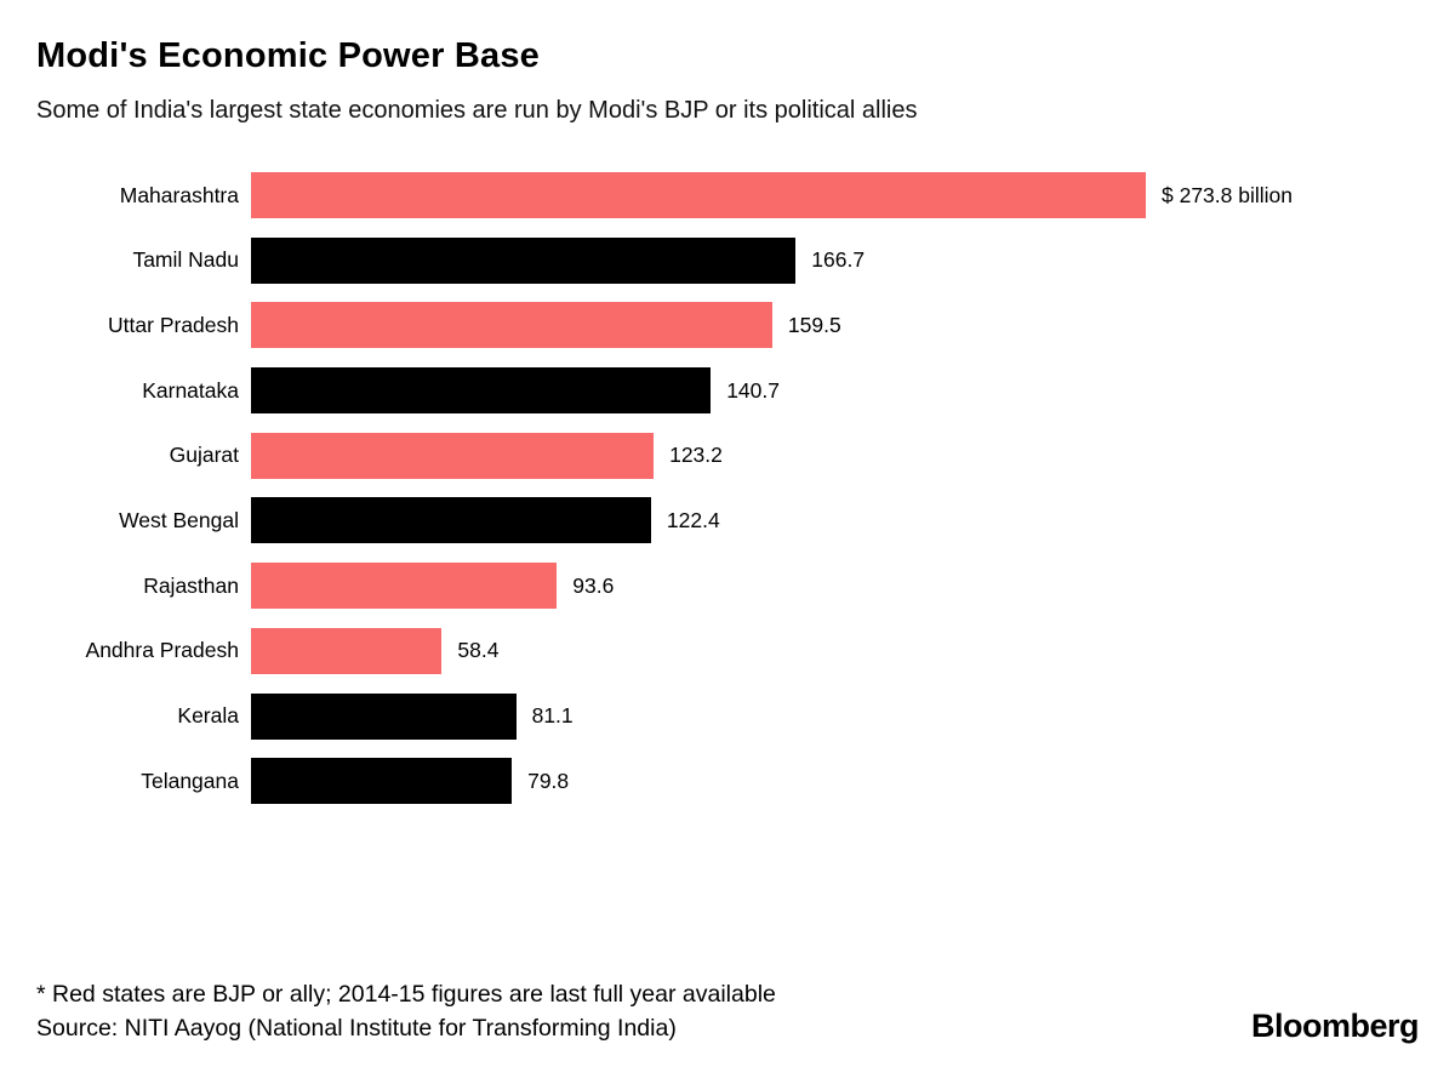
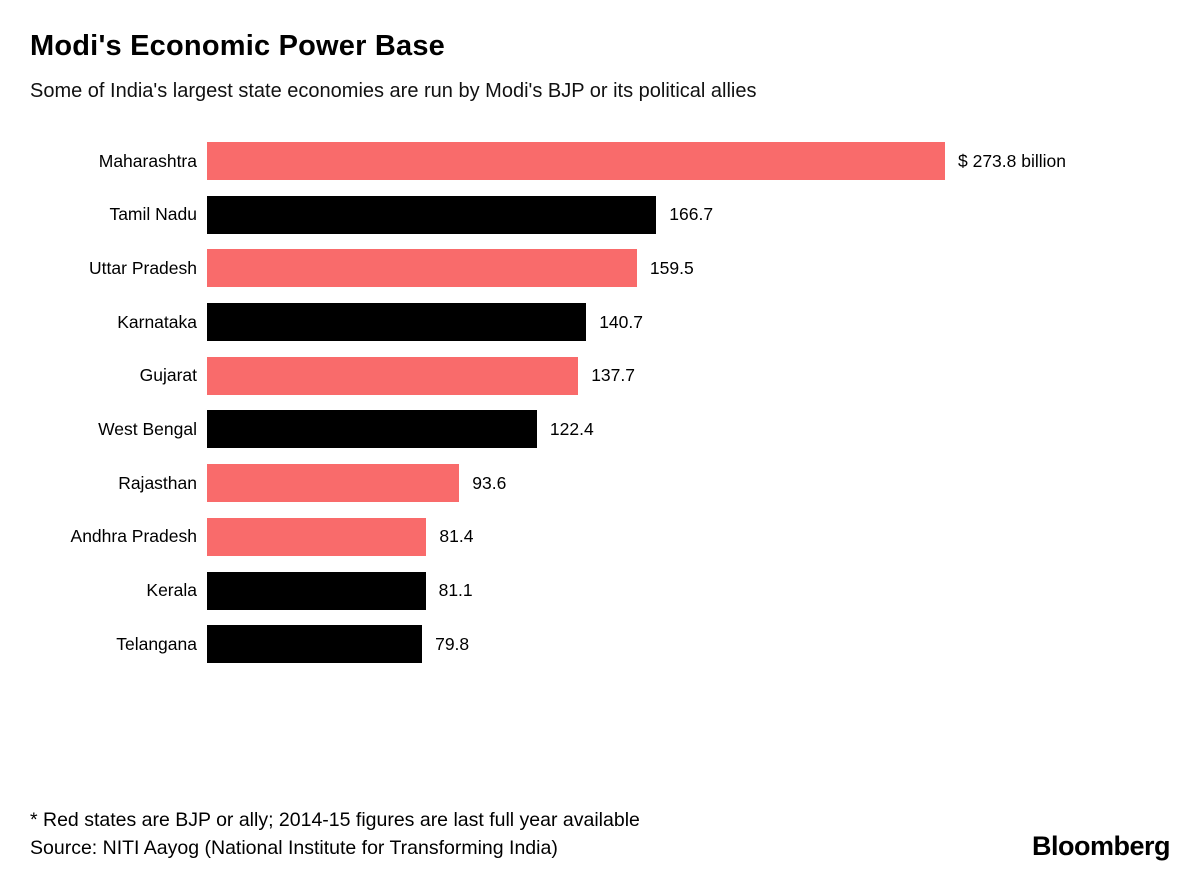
Gujarat: 123.2 -> 137.7
Andhra Pradesh: 58.4 -> 81.4
